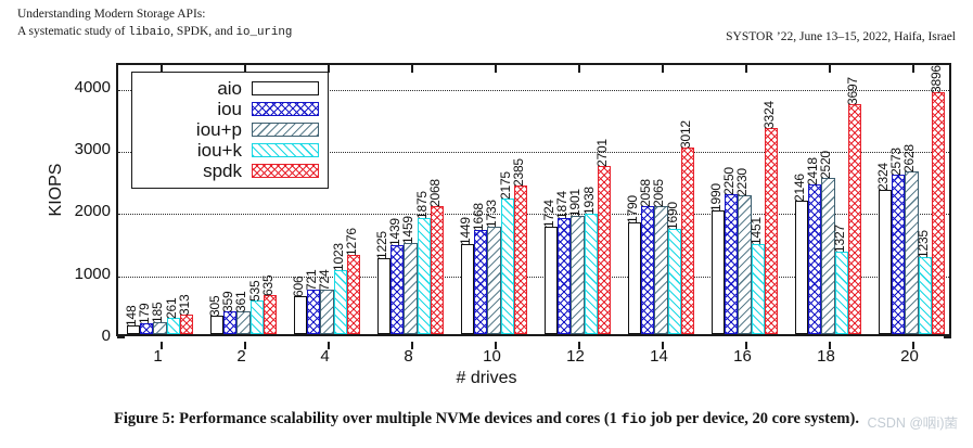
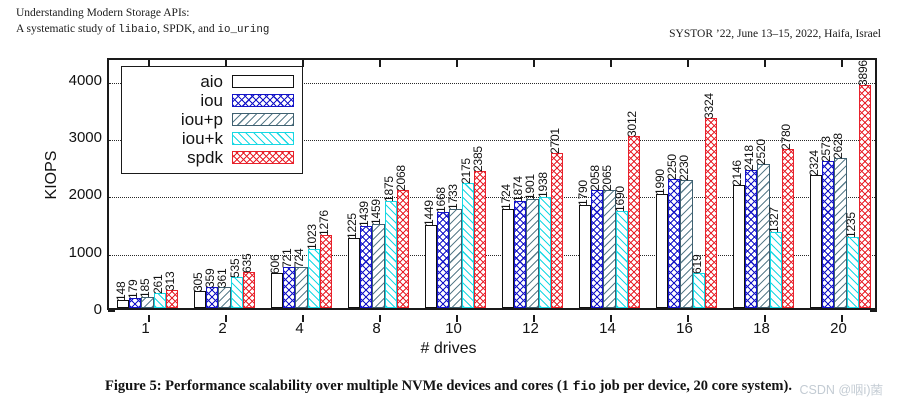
iou+k/16: 1451 -> 619
spdk/18: 3697 -> 2780
